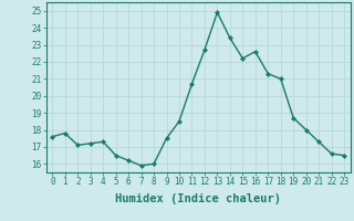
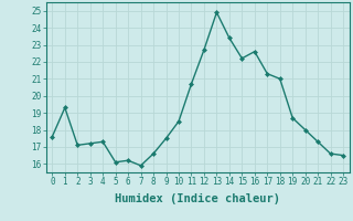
1: 17.8 -> 19.3
5: 16.5 -> 16.1
8: 16.0 -> 16.6
